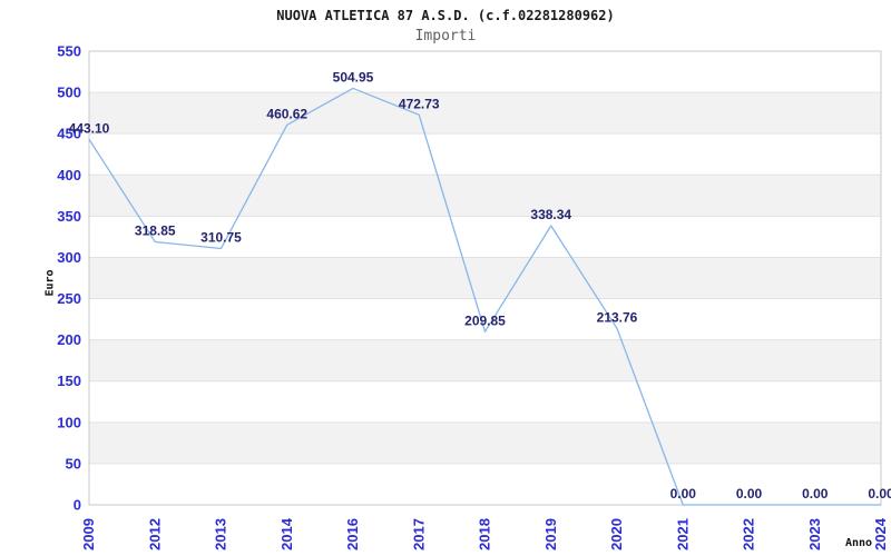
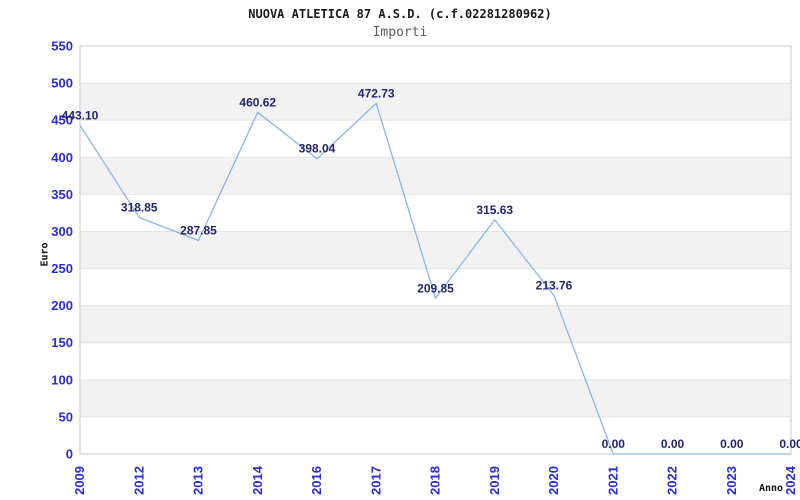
2013: 310.75 -> 287.85
2016: 504.95 -> 398.04
2019: 338.34 -> 315.63
